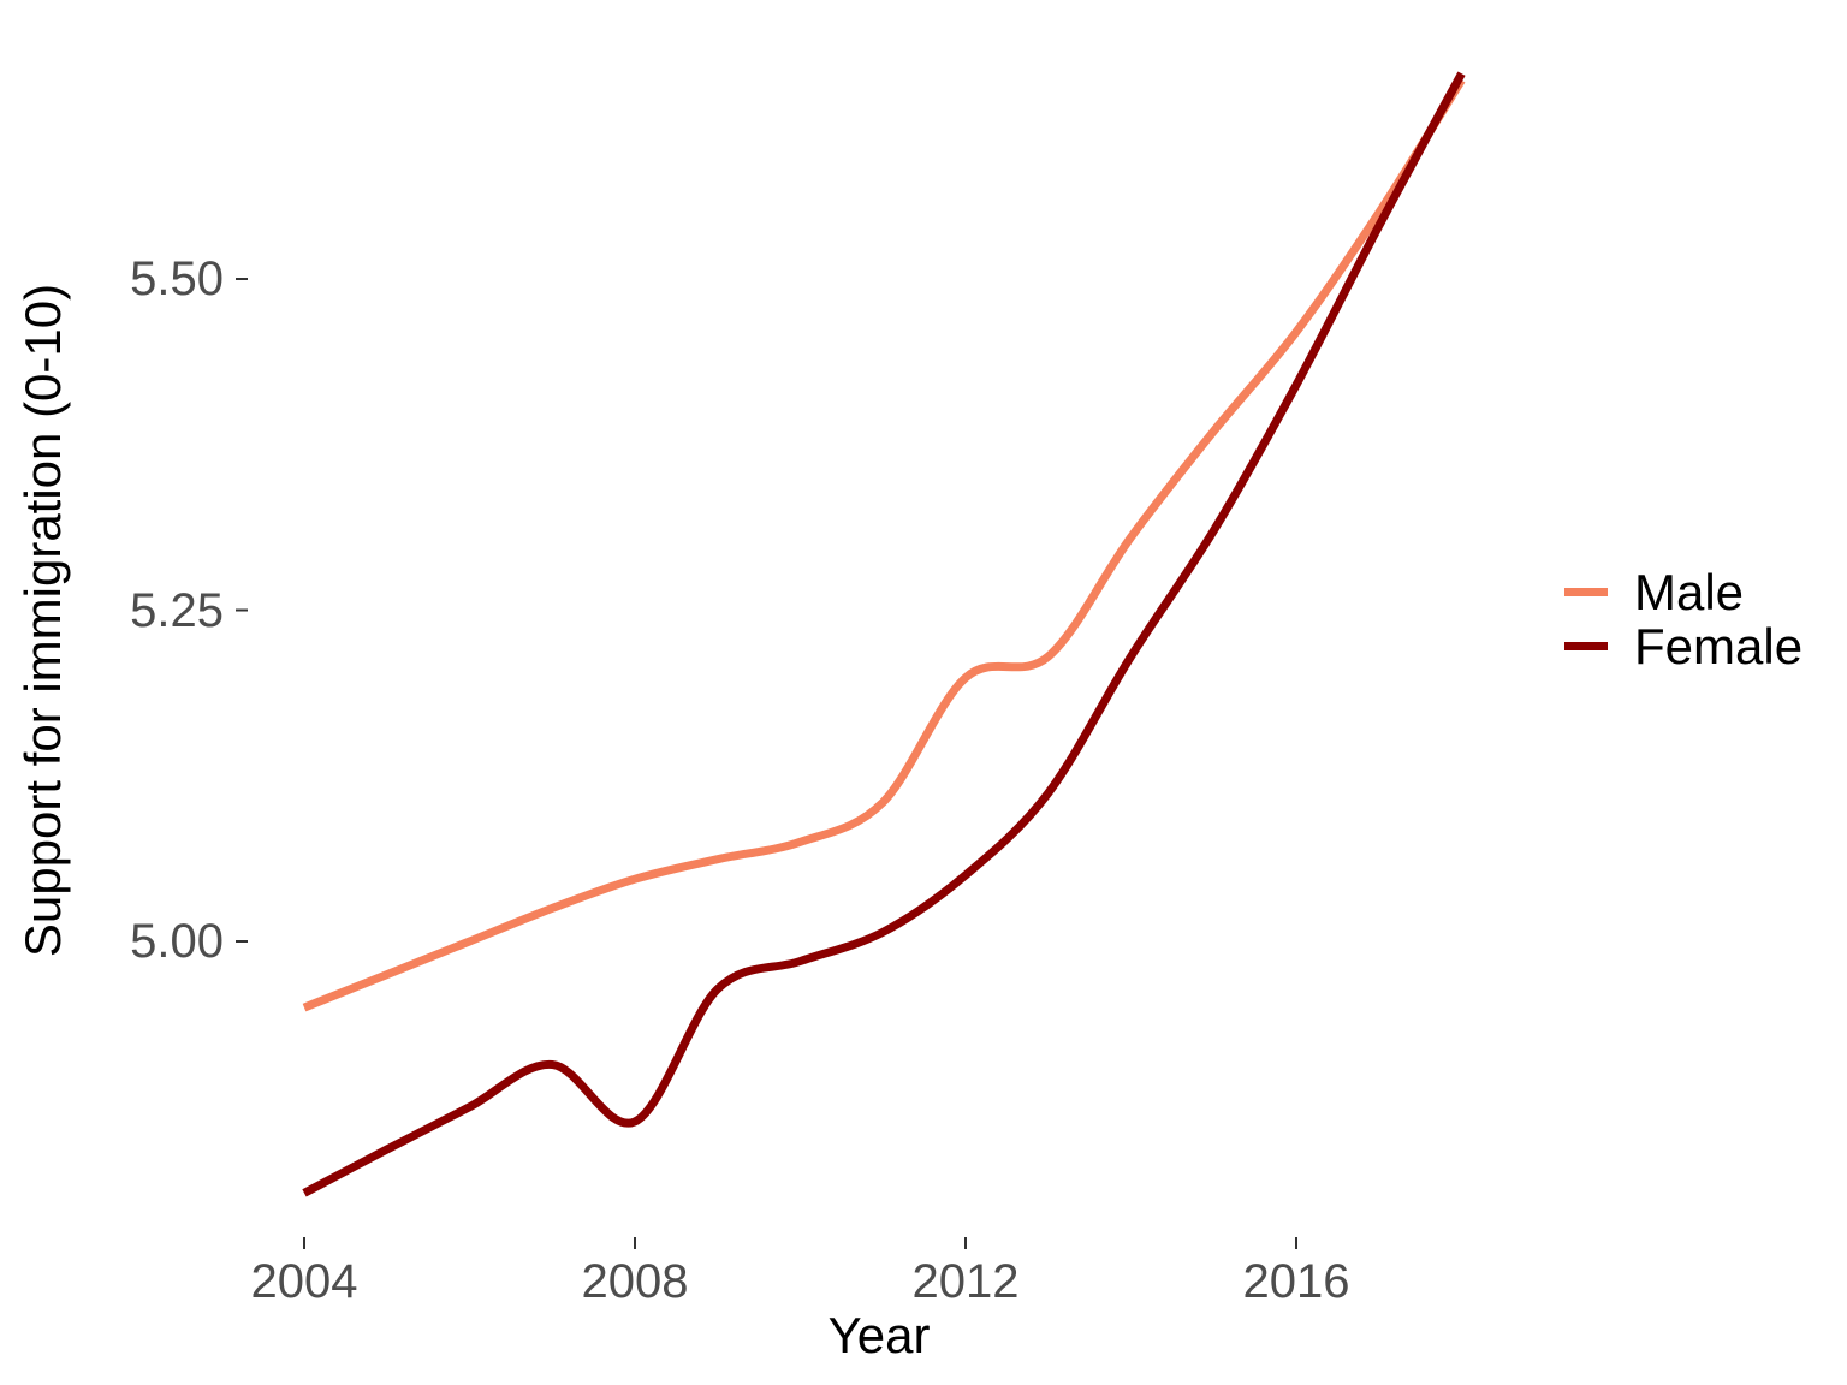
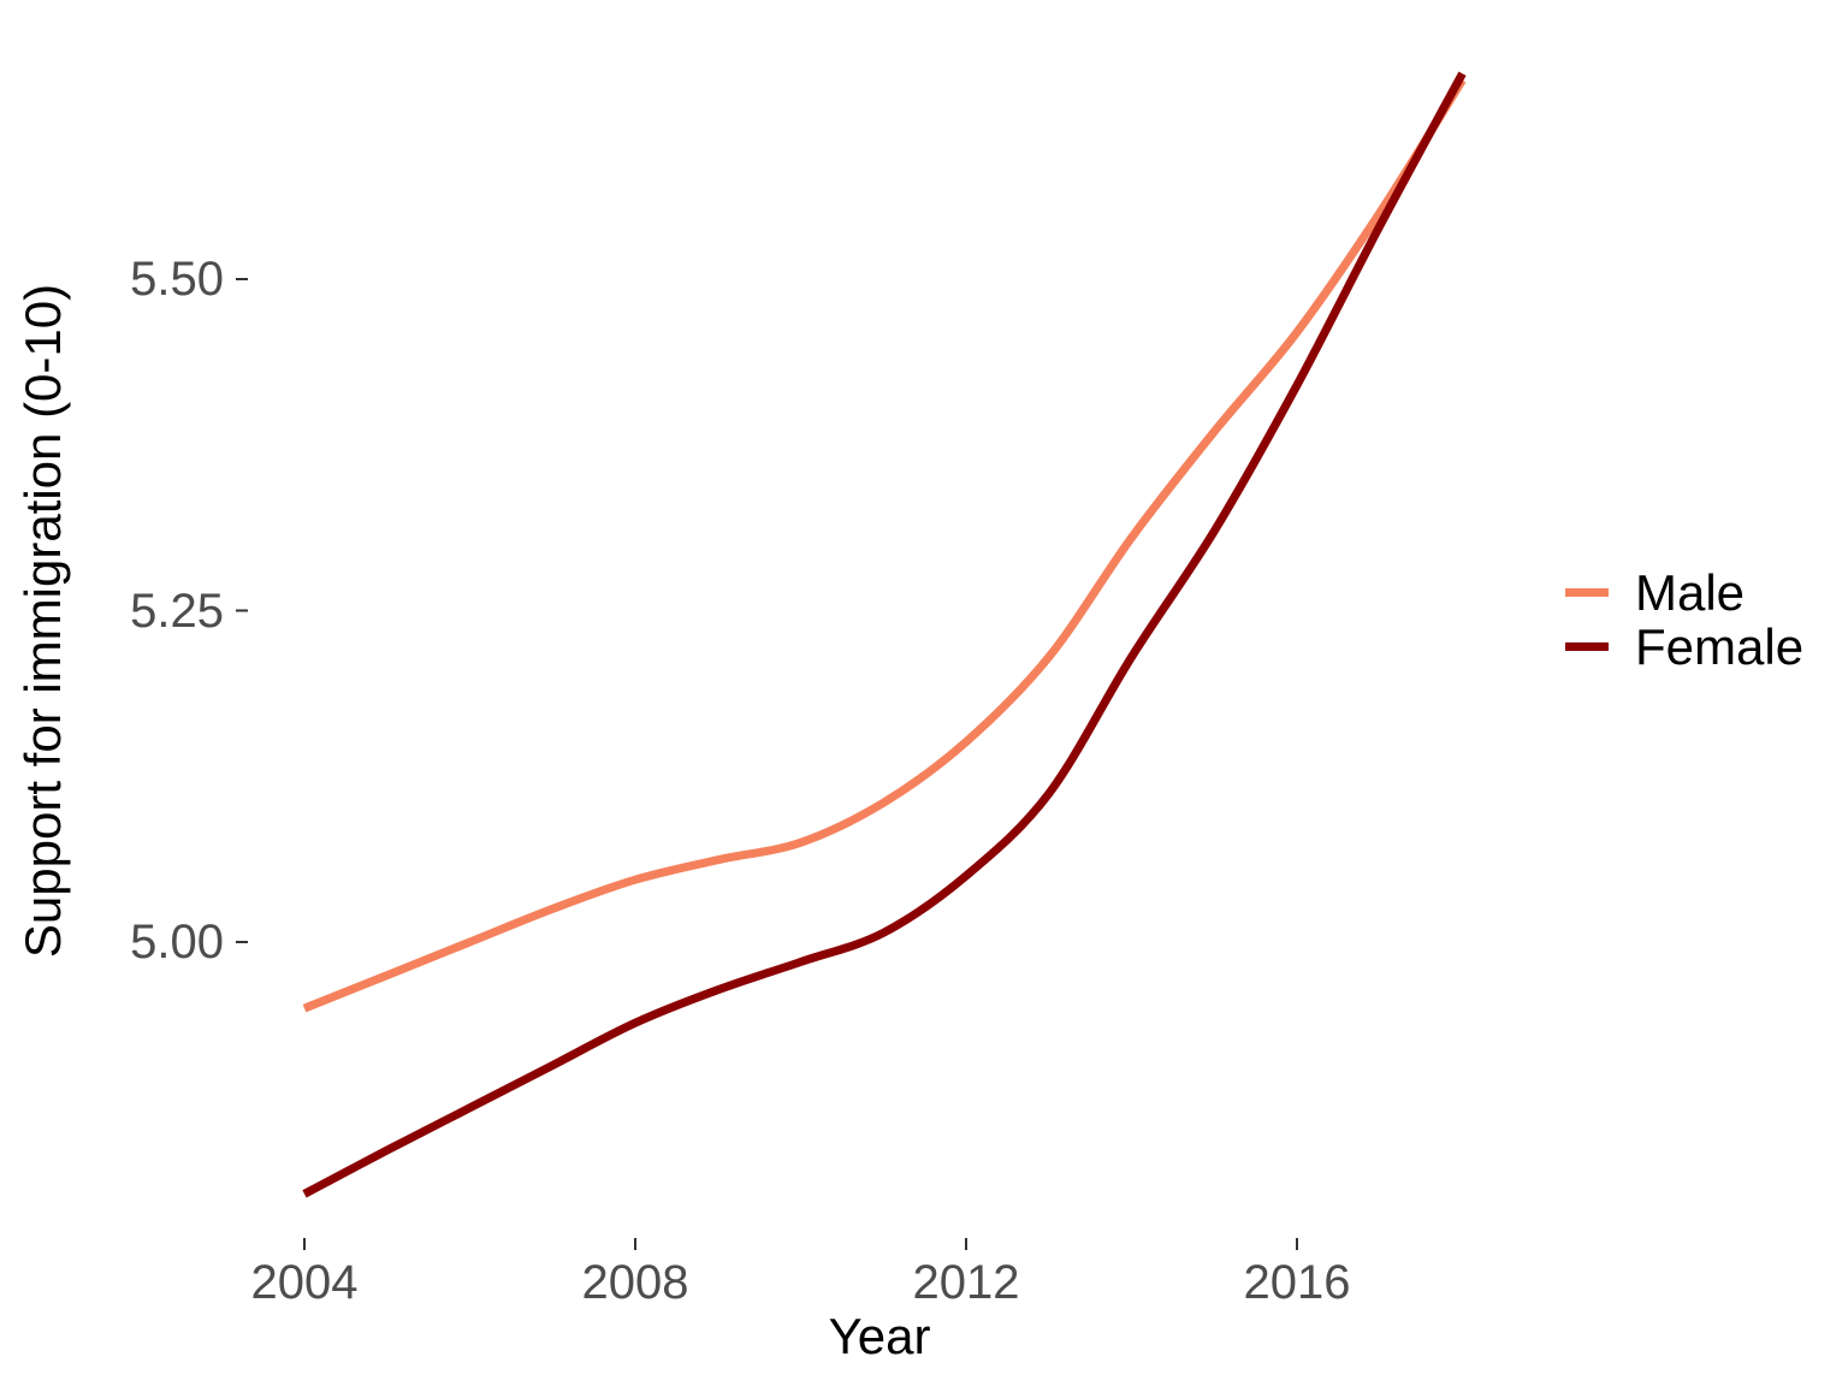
Female/2008: 4.864 -> 4.939
Male/2012: 5.199 -> 5.151
